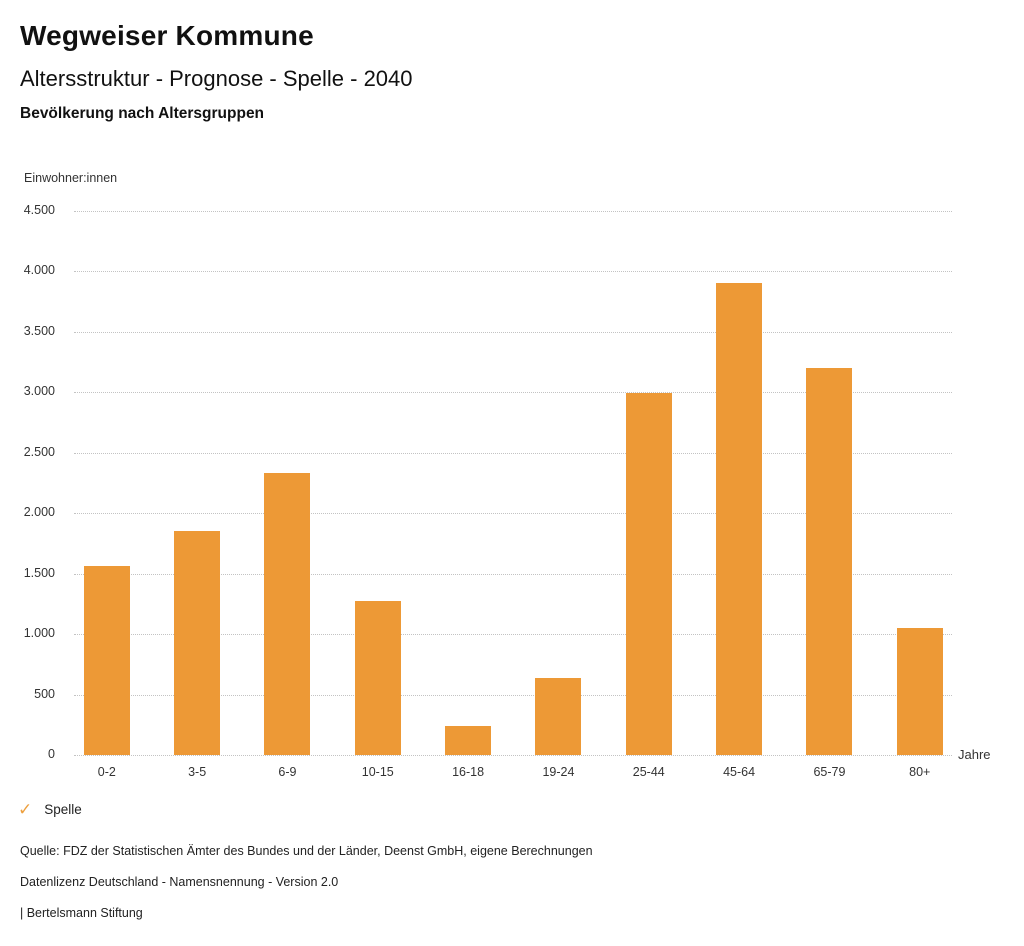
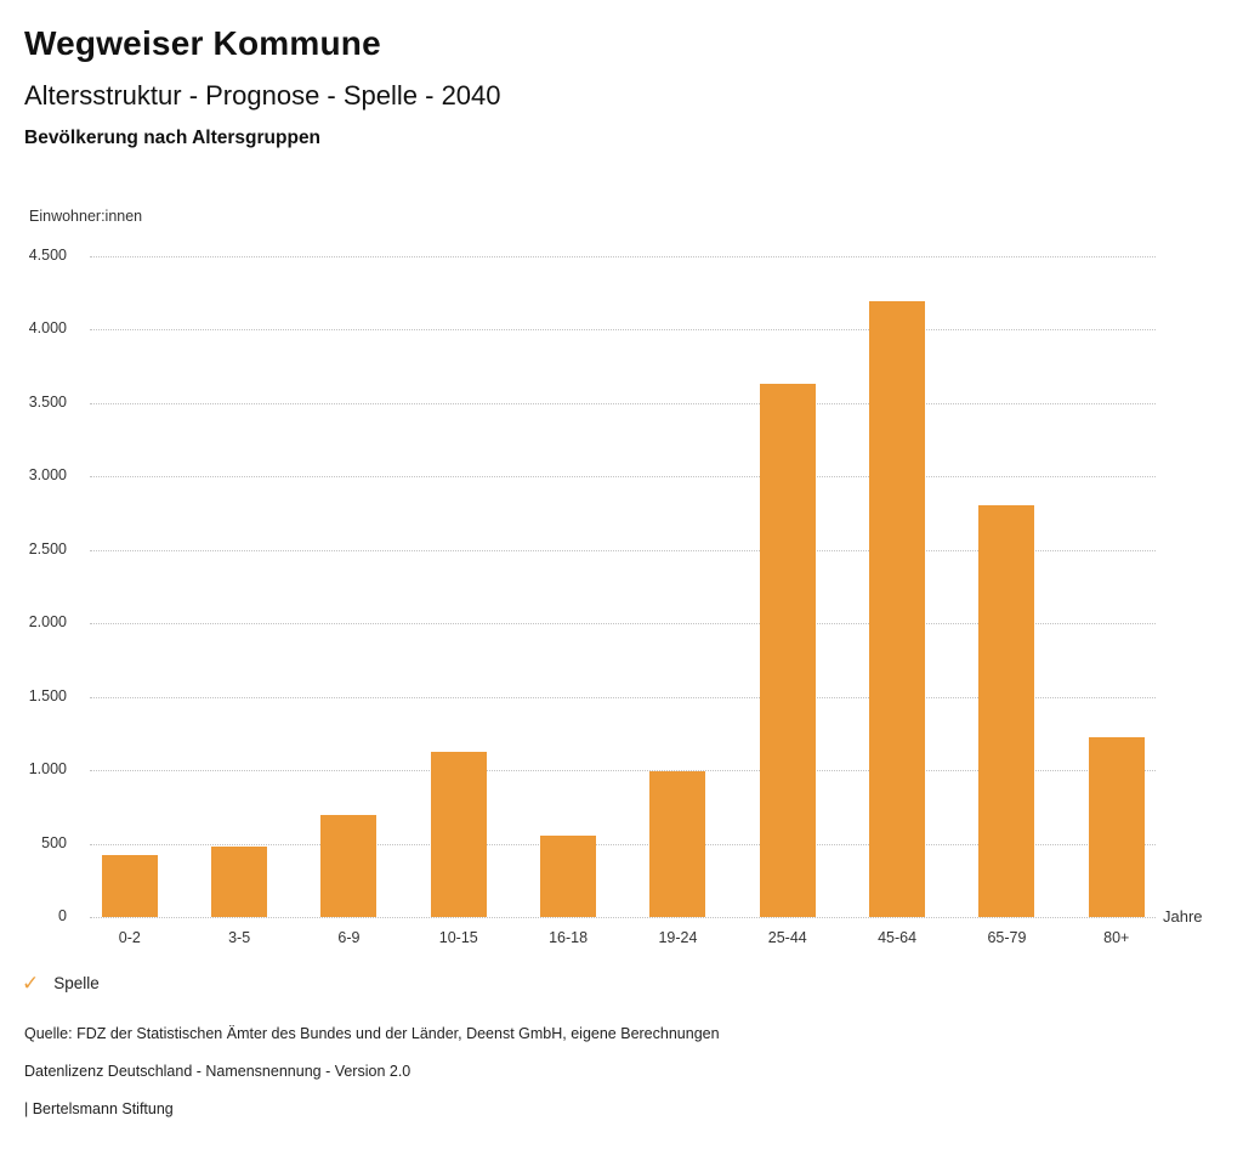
0-2: 1560 -> 420
3-5: 1850 -> 480
6-9: 2330 -> 700
10-15: 1270 -> 1120
16-18: 240 -> 560
19-24: 640 -> 990
25-44: 2990 -> 3630
45-64: 3900 -> 4190
65-79: 3200 -> 2800
80+: 1050 -> 1220
